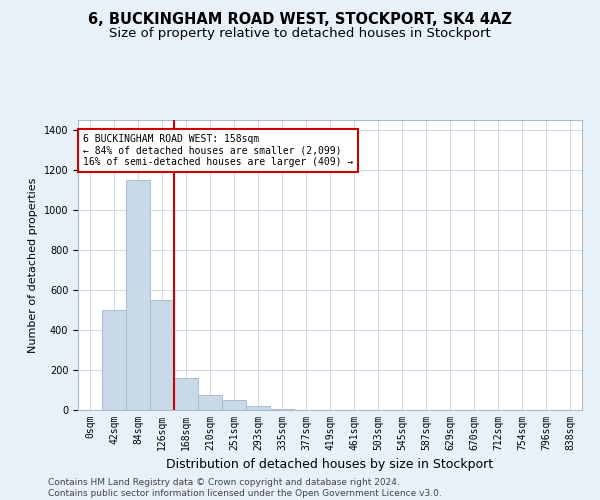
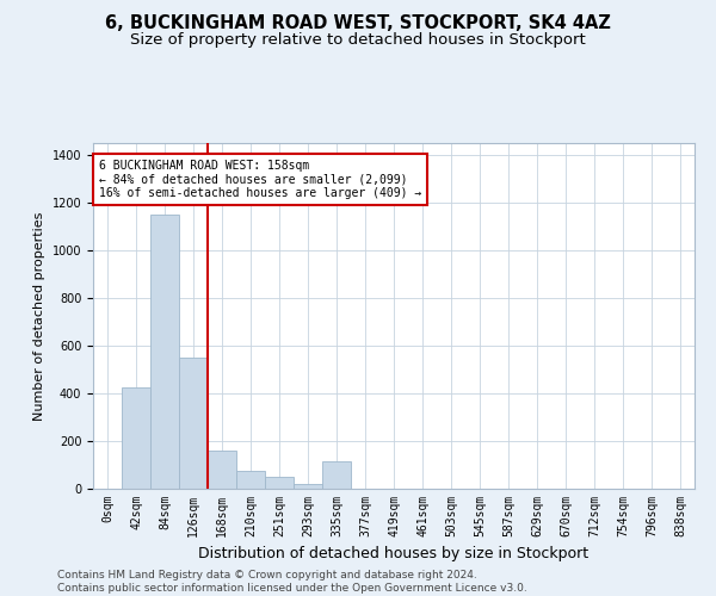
42sqm: 500 -> 425
335sqm: 5 -> 115
